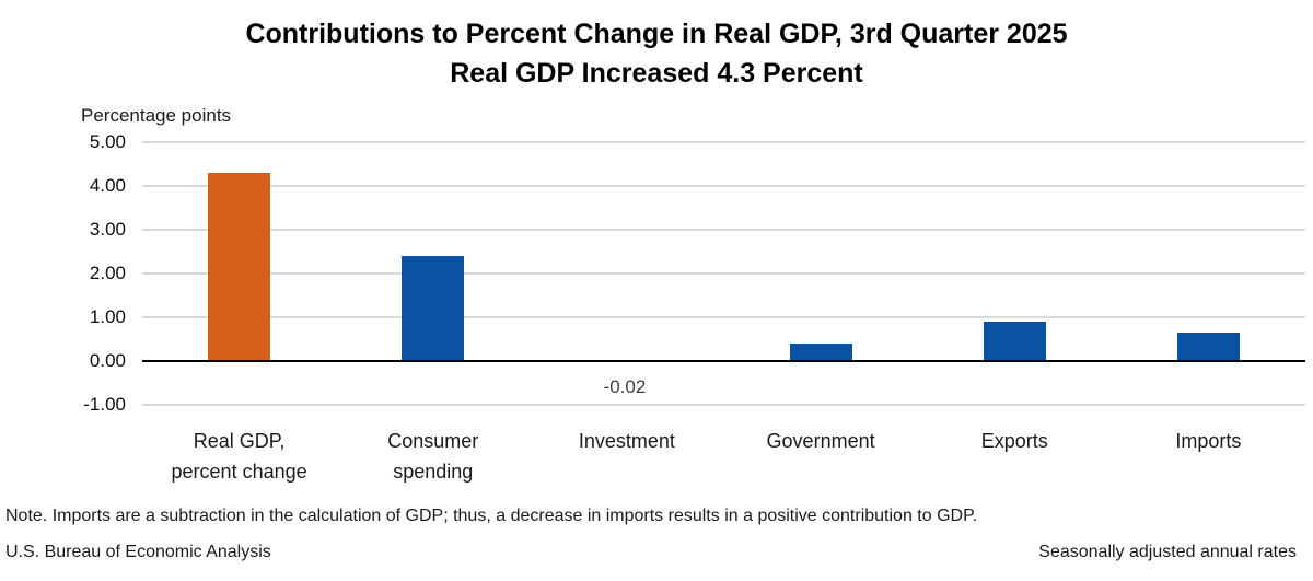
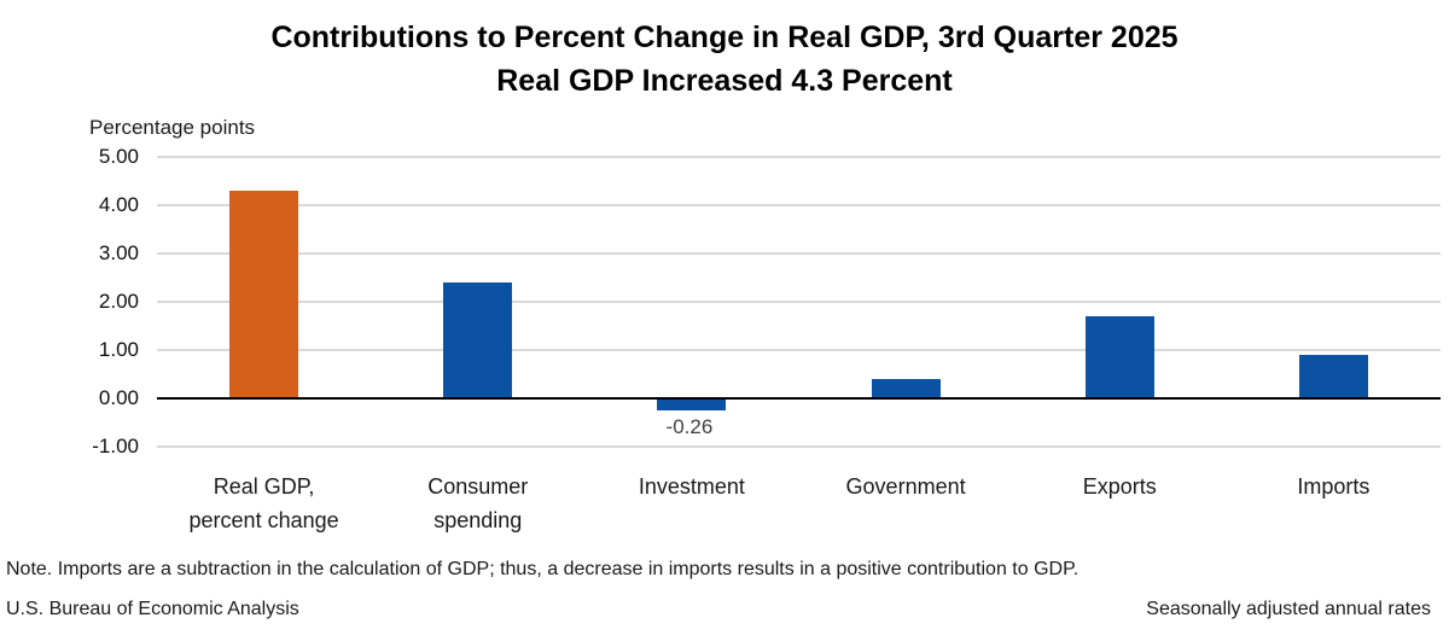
Investment: -0.02 -> -0.26
Exports: 0.9 -> 1.7
Imports: 0.7 -> 0.9
